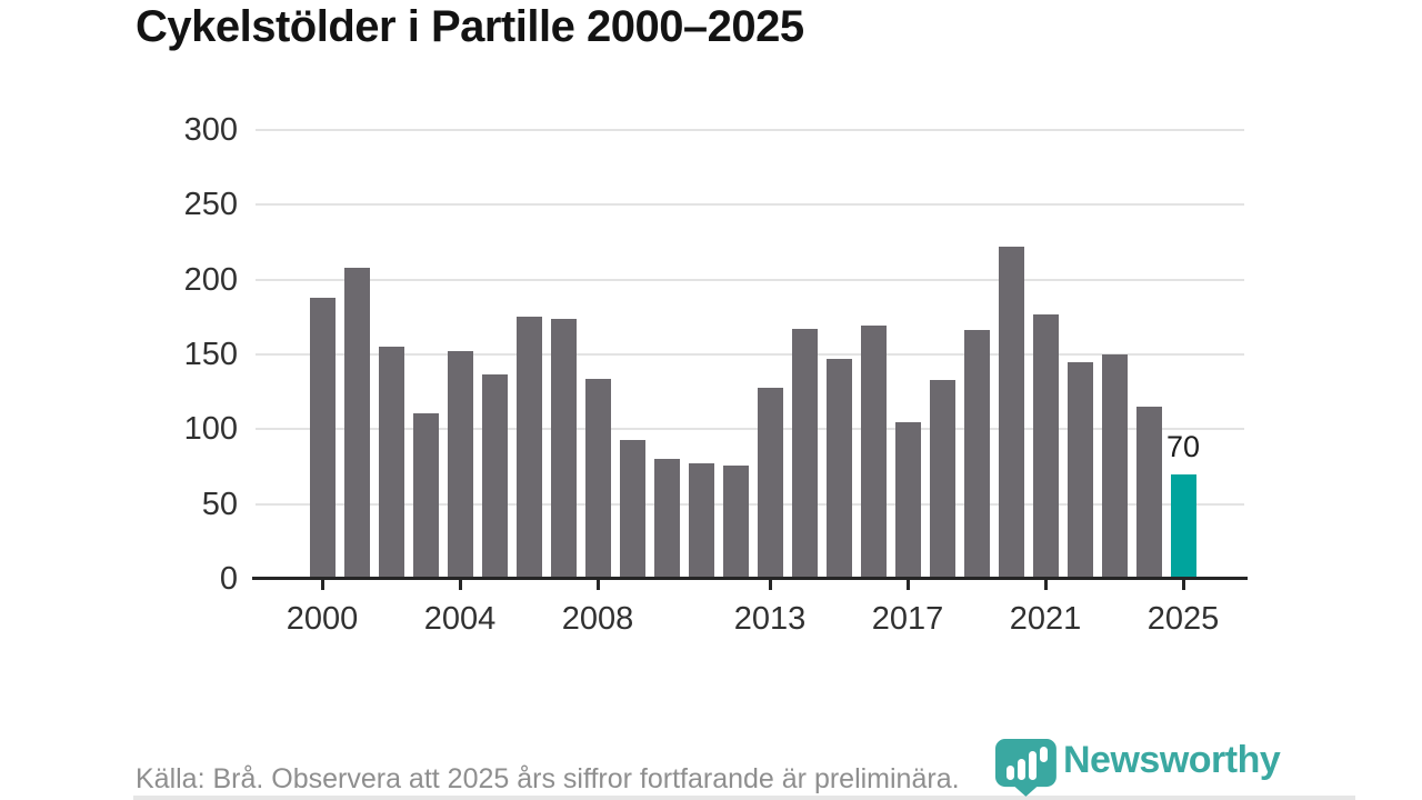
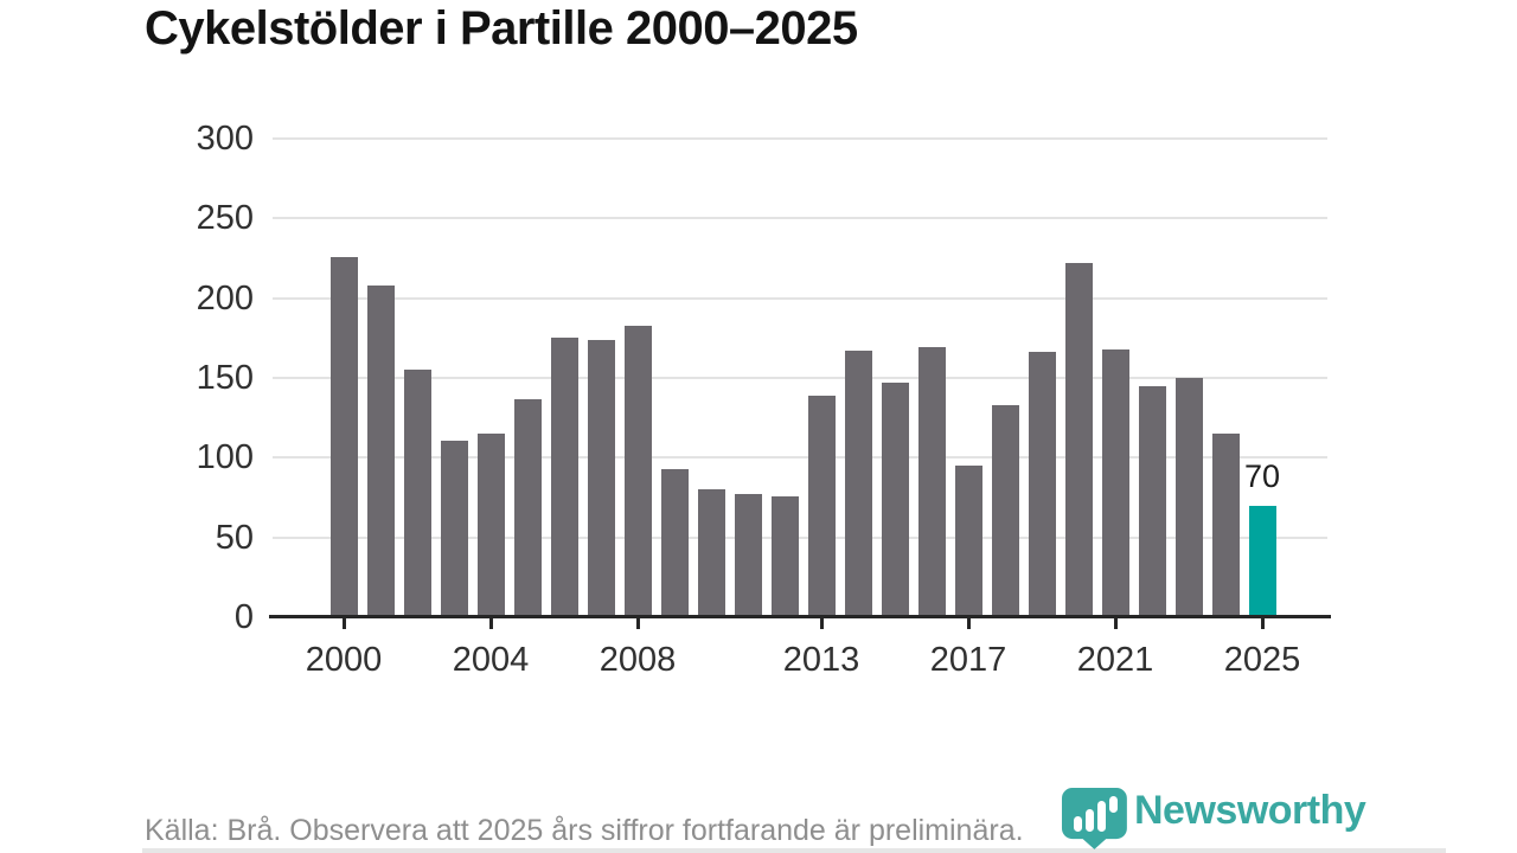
2000: 188 -> 226
2004: 152 -> 115
2008: 134 -> 183
2013: 128 -> 139
2017: 105 -> 95
2021: 177 -> 168
